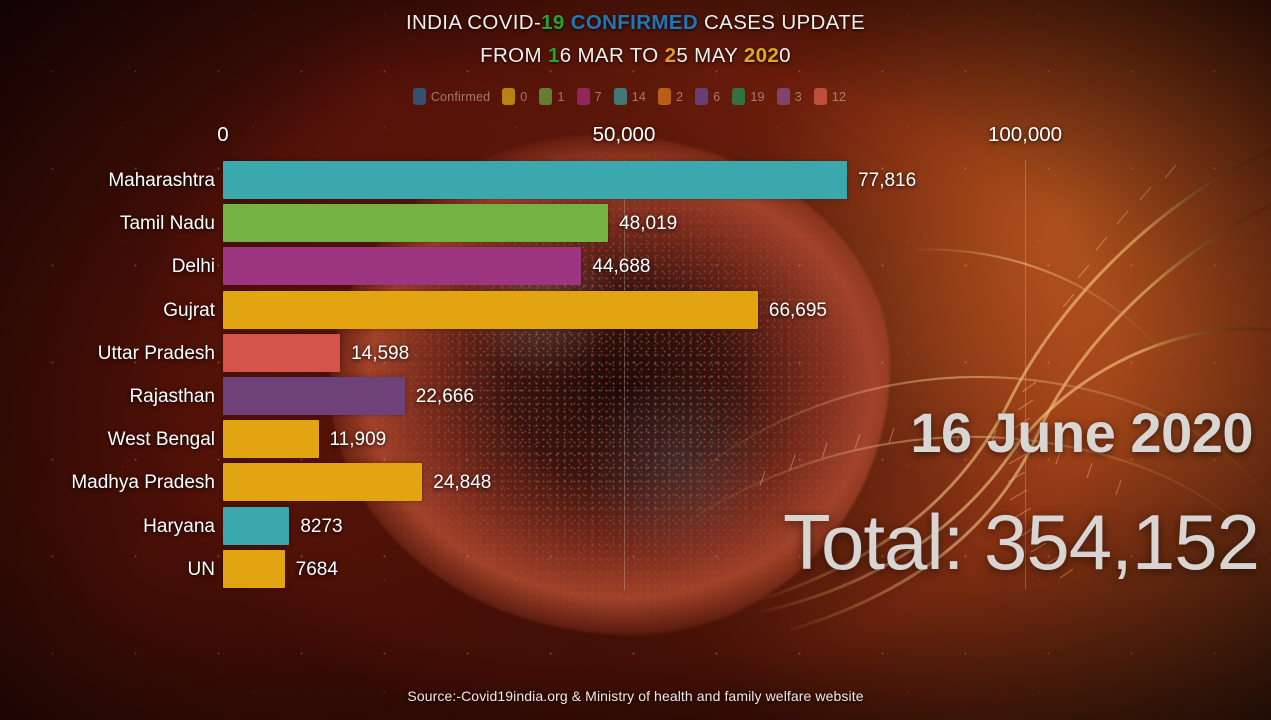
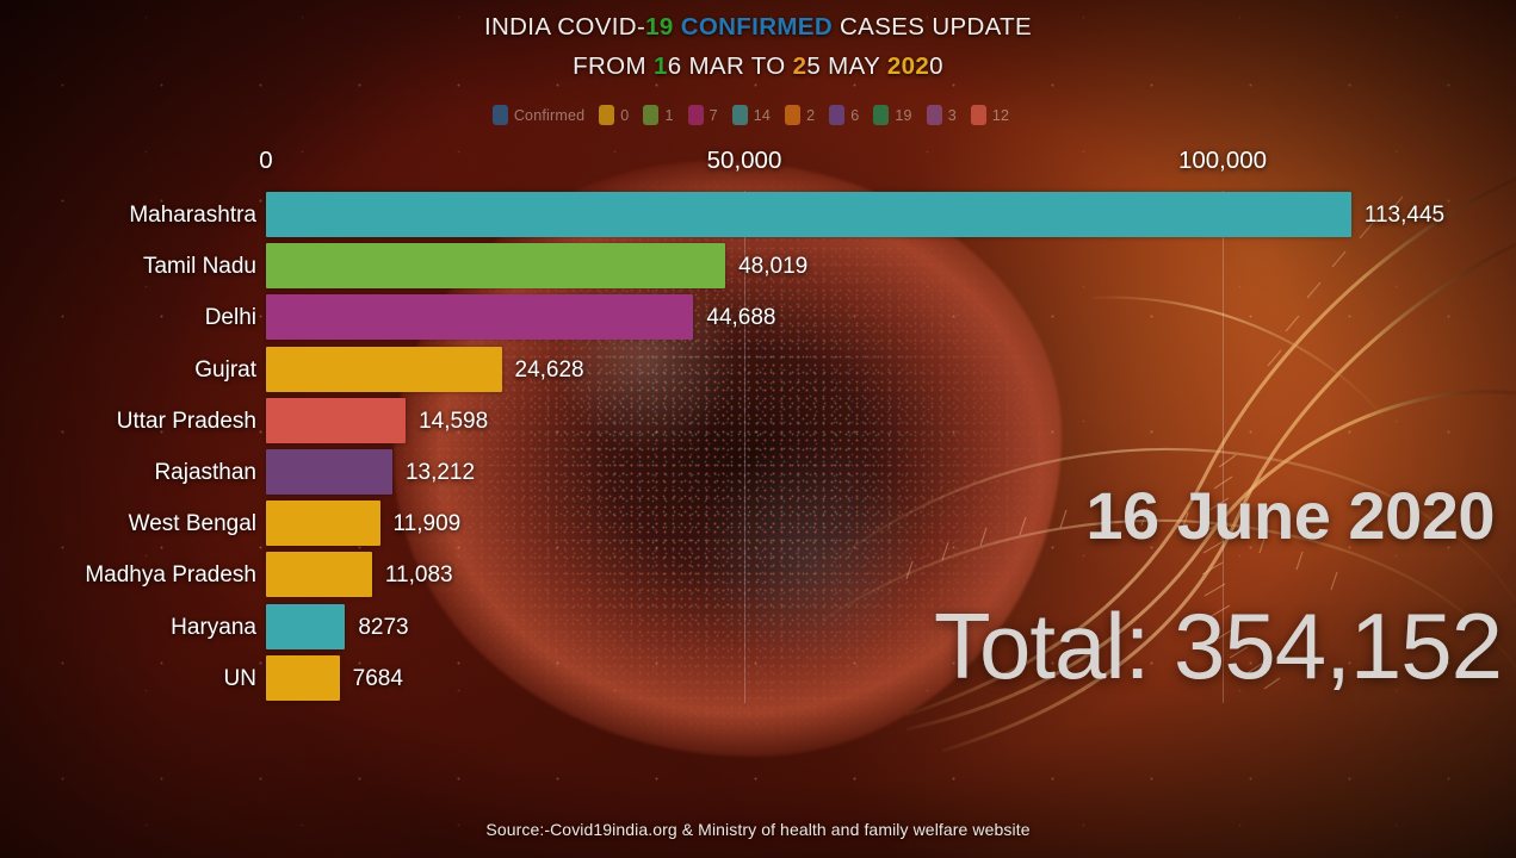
Maharashtra: 77,816 -> 113,445
Gujrat: 66,695 -> 24,628
Rajasthan: 22,666 -> 13,212
Madhya Pradesh: 24,848 -> 11,083
